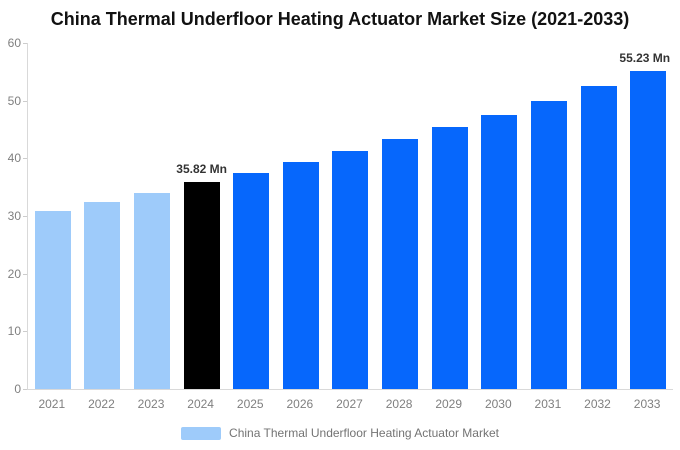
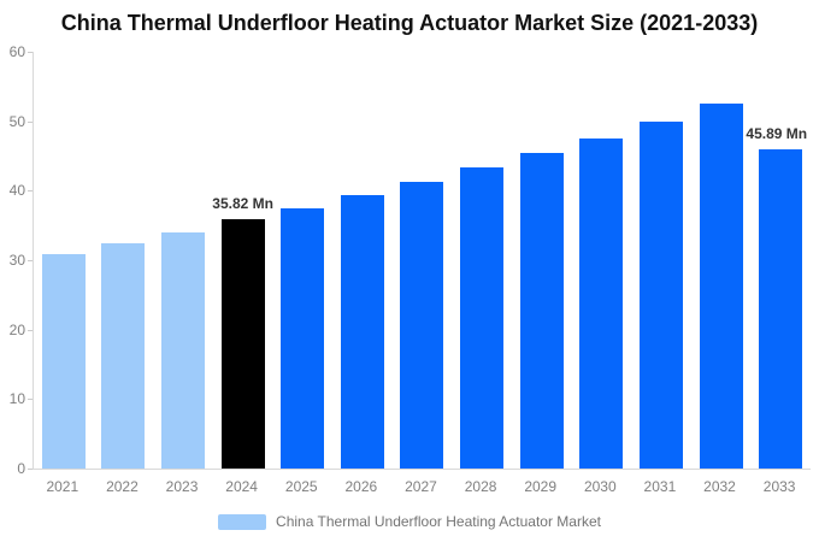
2033: 55.23 -> 45.89
